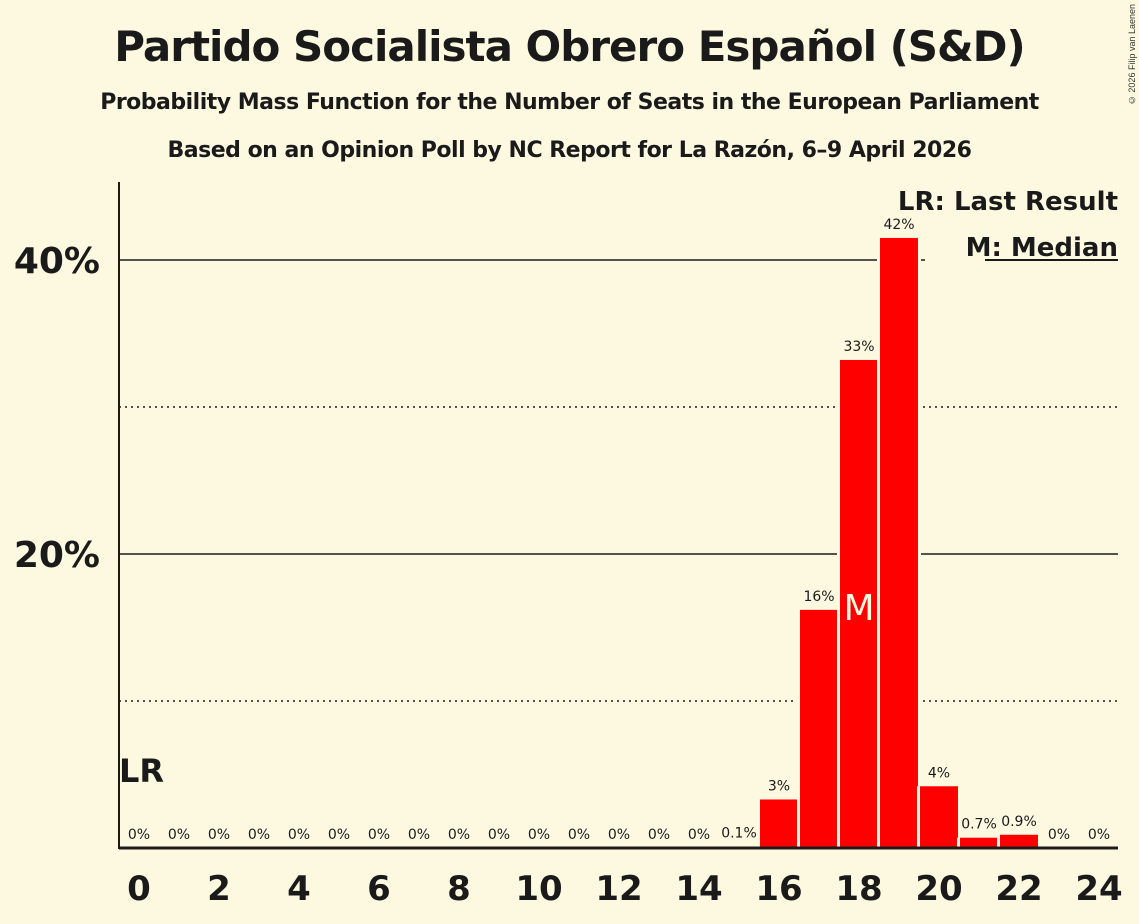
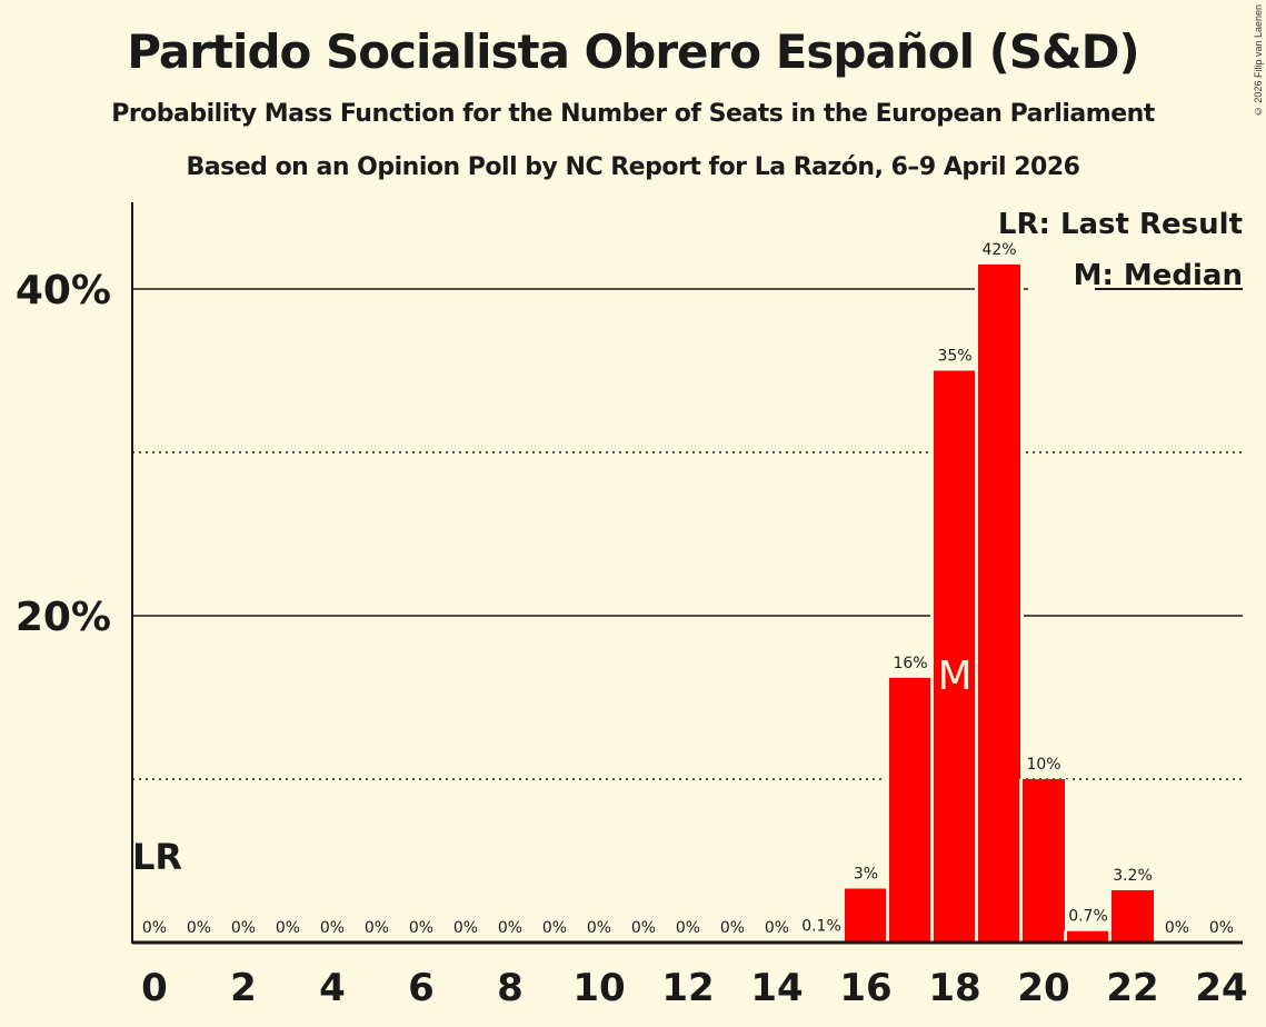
18: 33% -> 35%
20: 4% -> 10%
22: 0.9% -> 3.2%
